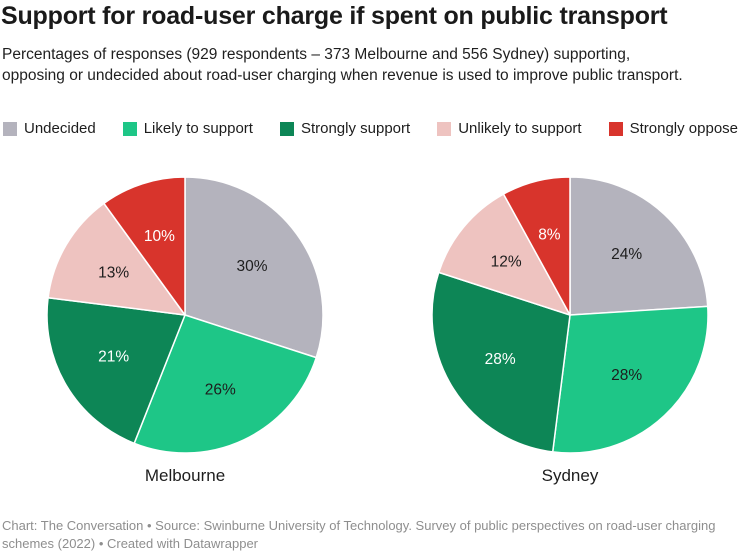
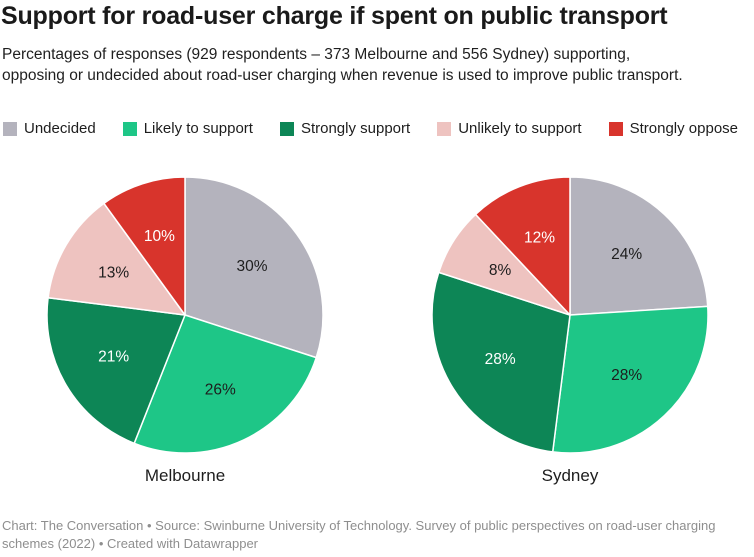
Sydney/Unlikely to support: 12% -> 8%
Sydney/Strongly oppose: 8% -> 12%
